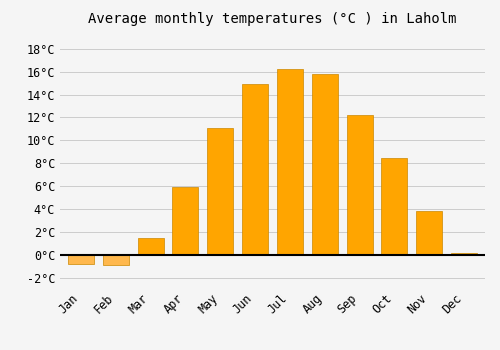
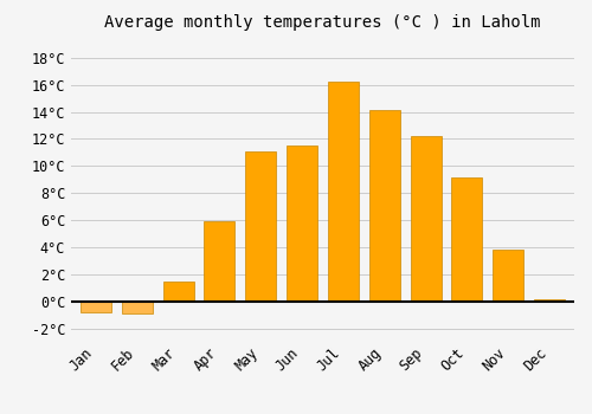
Jun: 14.9°C -> 11.5°C
Aug: 15.8°C -> 14.1°C
Oct: 8.5°C -> 9.2°C
